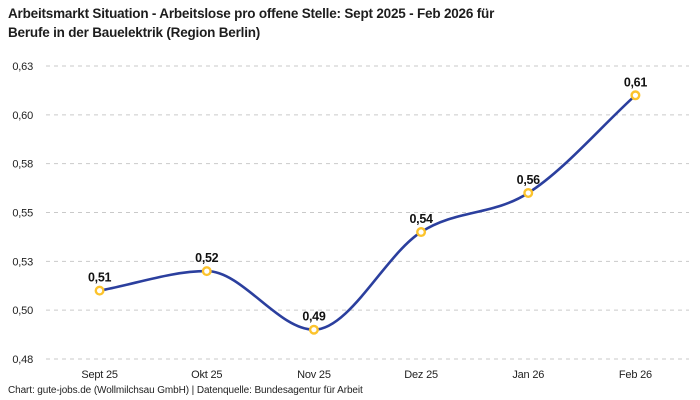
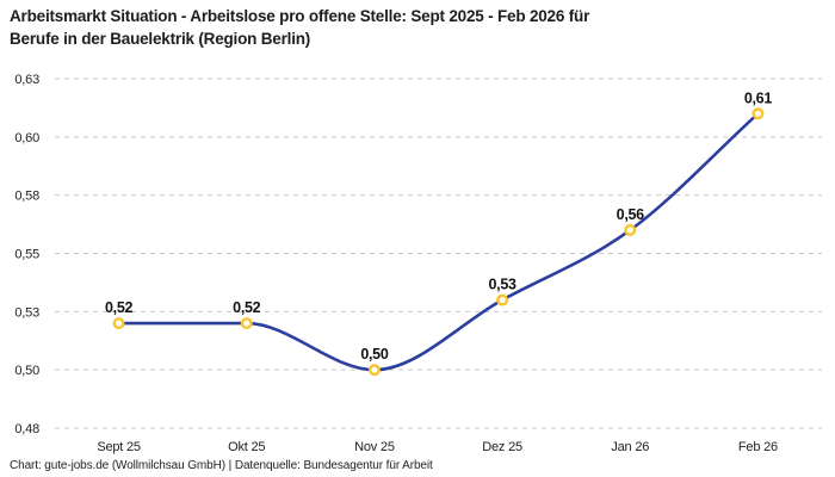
Sept 25: 0,51 -> 0,52
Nov 25: 0,49 -> 0,50
Dez 25: 0,54 -> 0,53
